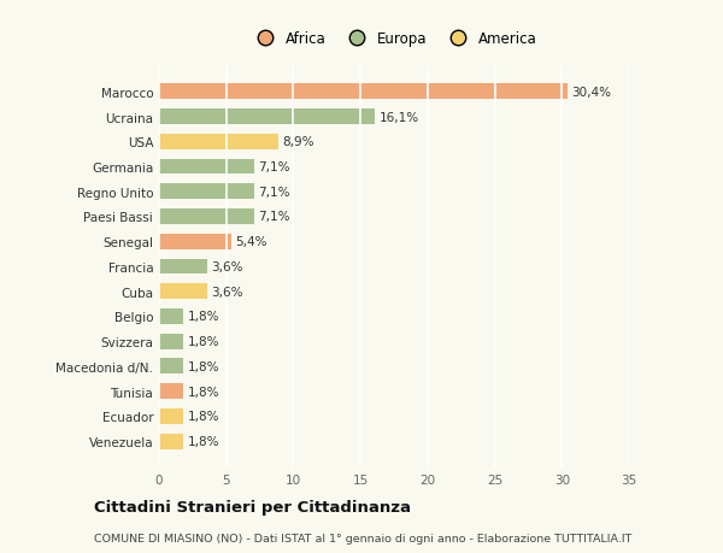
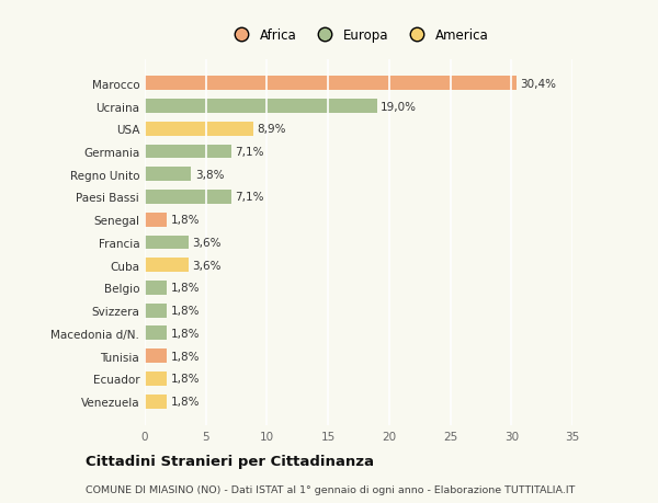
Ucraina: 16,1% -> 19,0%
Regno Unito: 7,1% -> 3,8%
Senegal: 5,4% -> 1,8%
